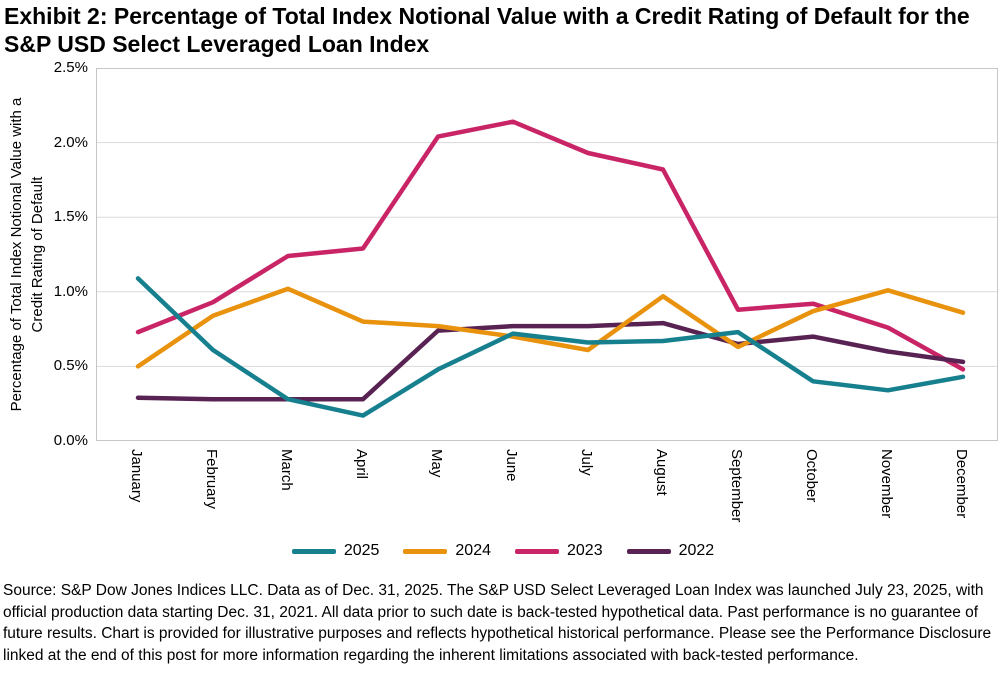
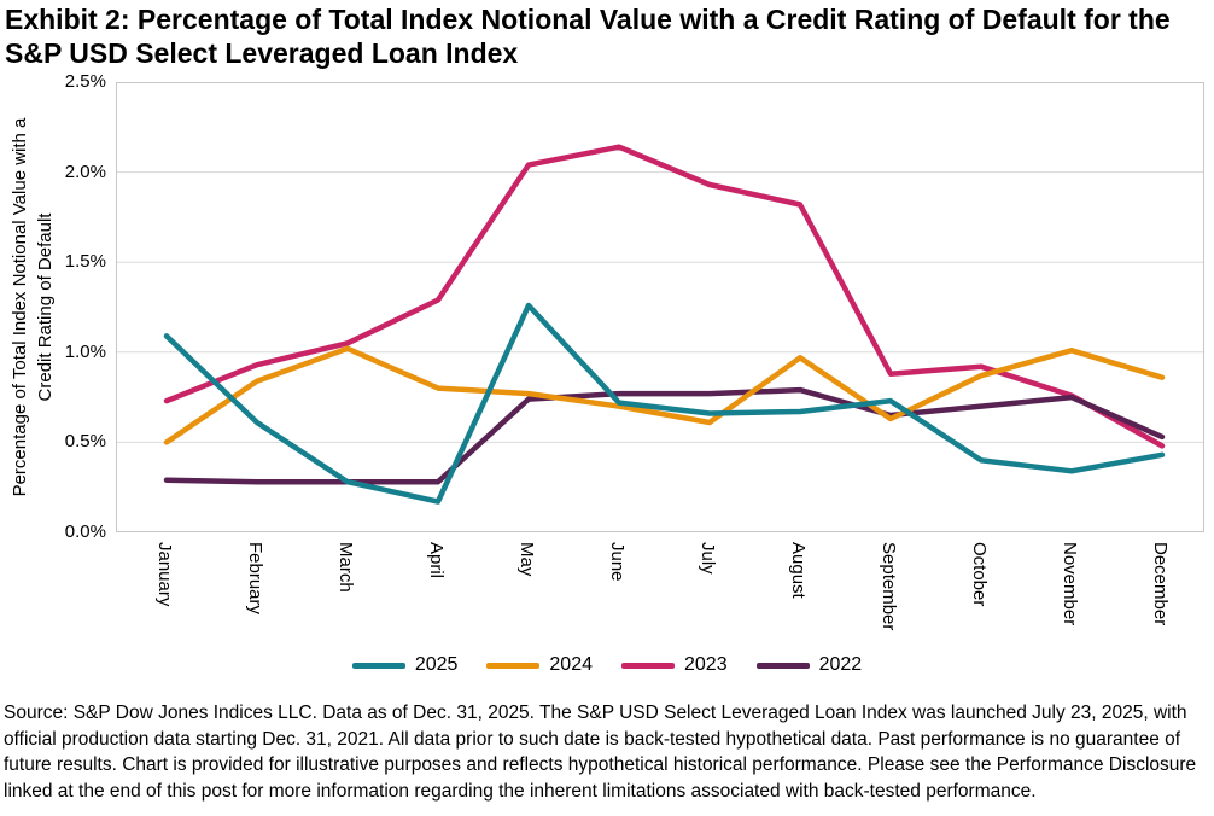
2023/March: 1.24% -> 1.05%
2025/May: 0.48% -> 1.26%
2022/November: 0.60% -> 0.75%
